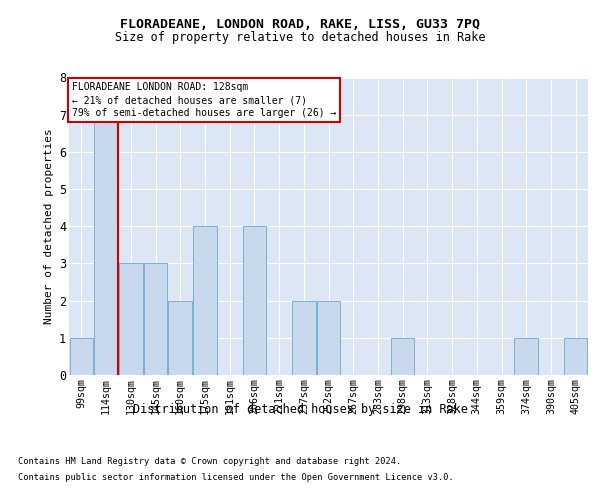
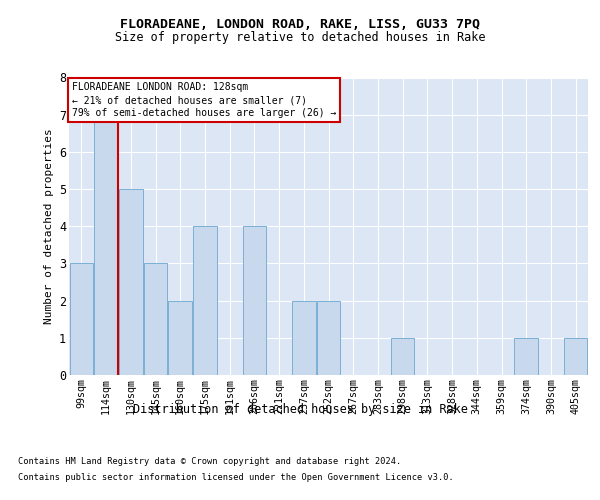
99sqm: 1 -> 3
130sqm: 3 -> 5
